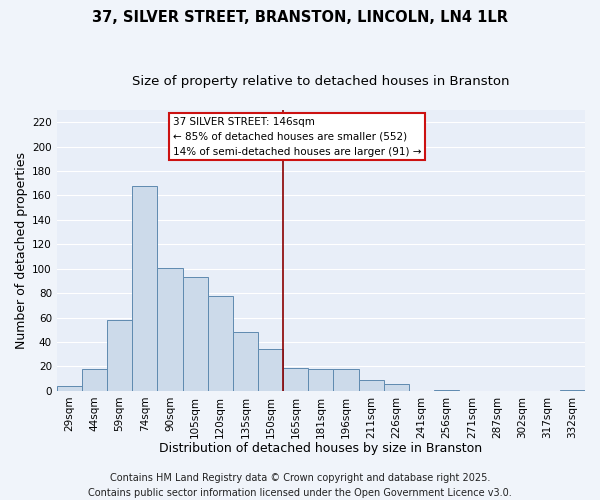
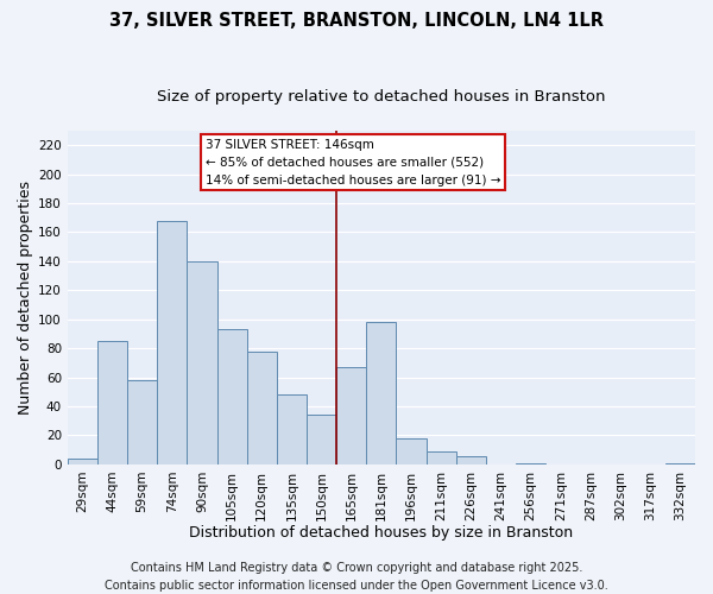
44sqm: 18 -> 85
90sqm: 101 -> 140
165sqm: 19 -> 67
181sqm: 18 -> 98
